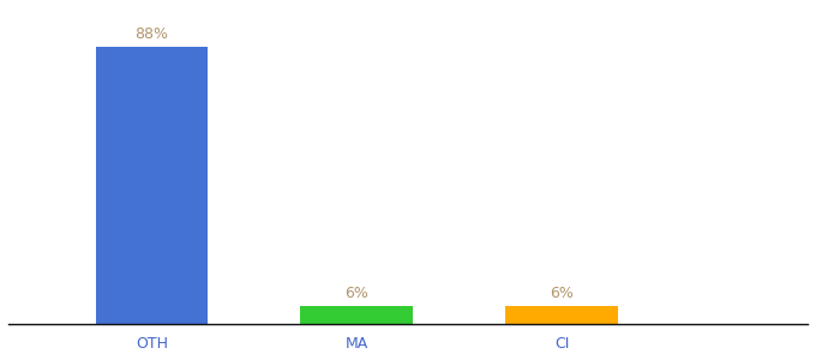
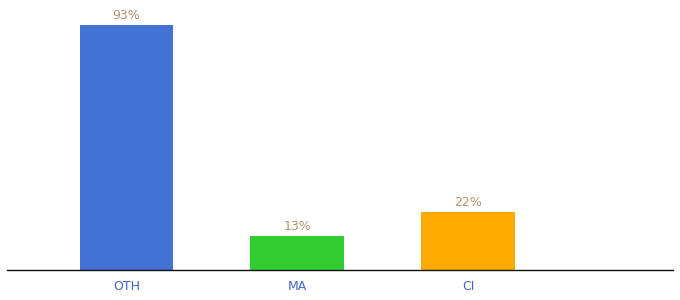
OTH: 88% -> 93%
MA: 6% -> 13%
CI: 6% -> 22%
